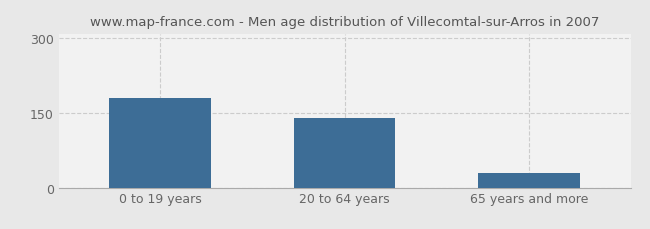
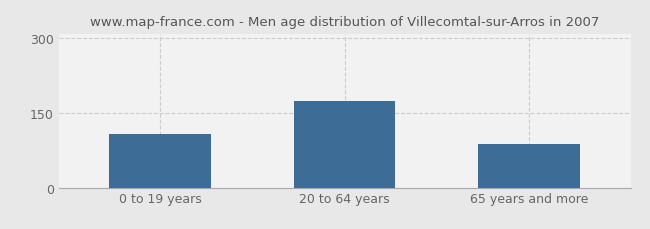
0 to 19 years: 180 -> 107
20 to 64 years: 140 -> 175
65 years and more: 30 -> 88
